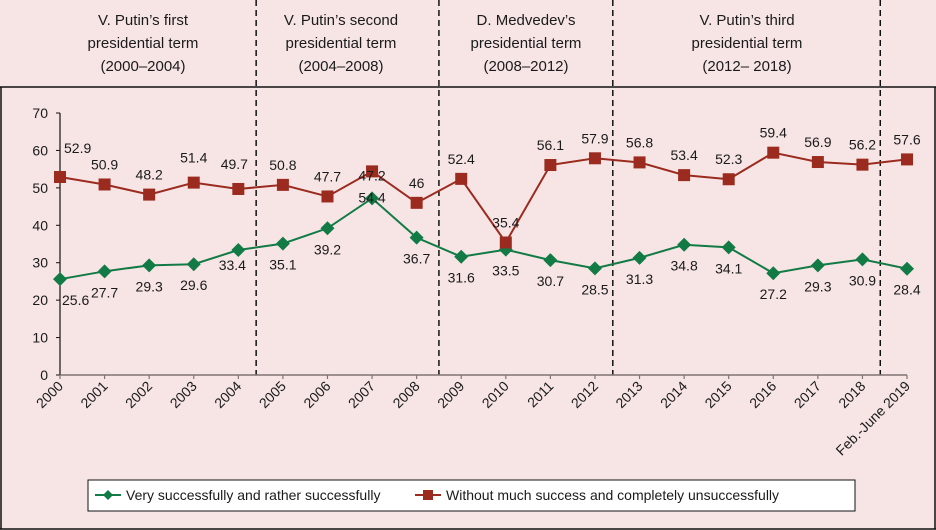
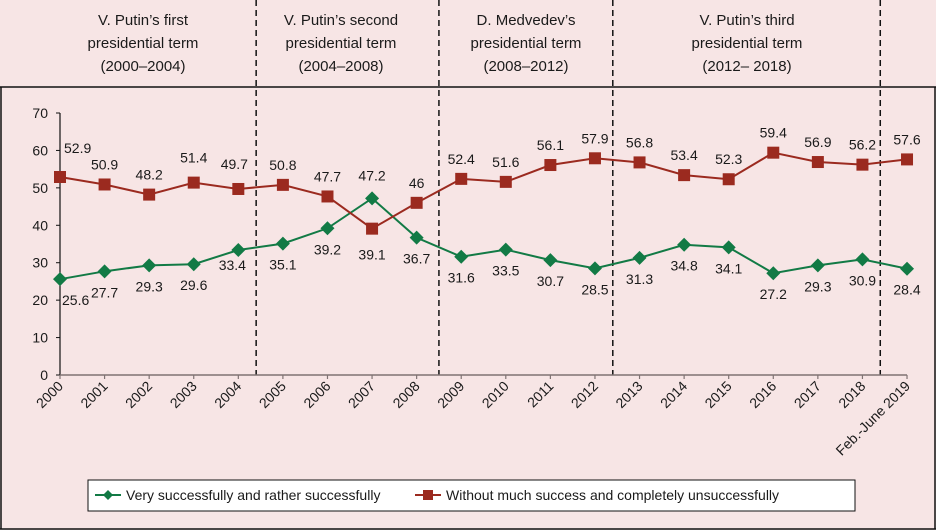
Without much success and completely unsuccessfully/2007: 54.4 -> 39.1
Without much success and completely unsuccessfully/2010: 35.4 -> 51.6
